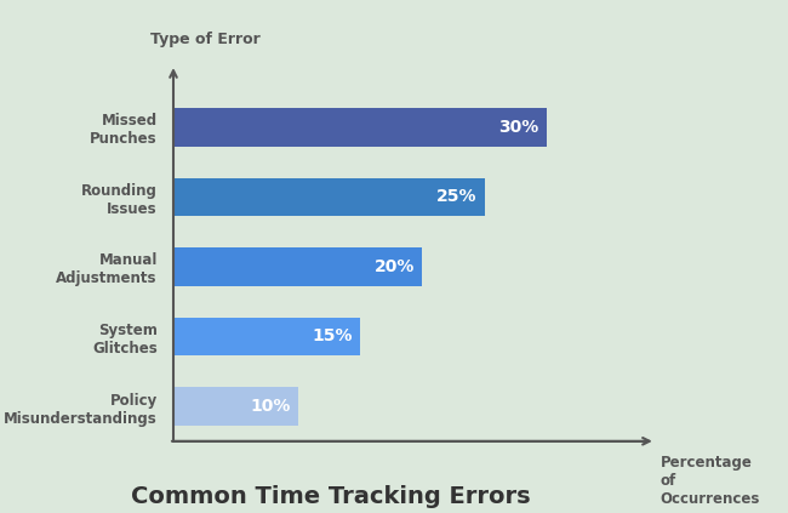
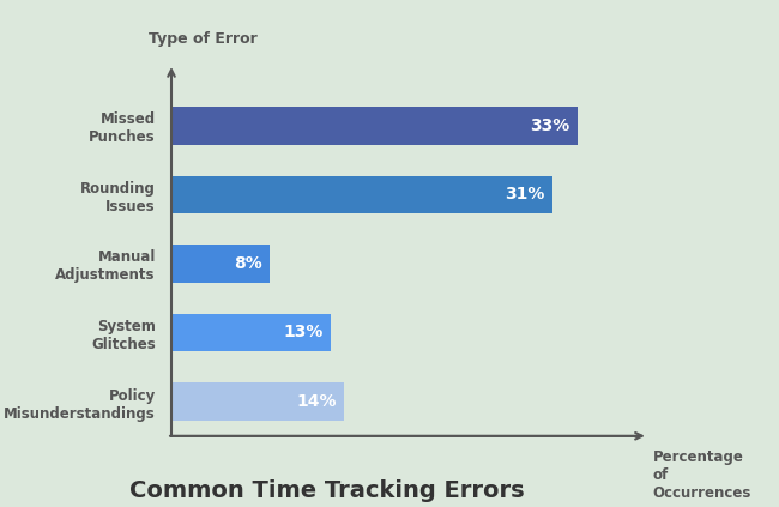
Missed Punches: 30% -> 33%
Rounding Issues: 25% -> 31%
Manual Adjustments: 20% -> 8%
System Glitches: 15% -> 13%
Policy Misunderstandings: 10% -> 14%
